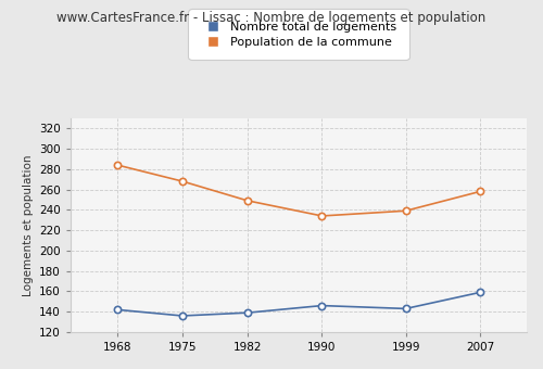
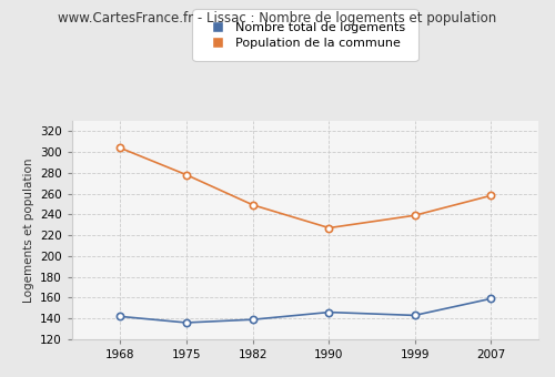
Population de la commune/1968: 284 -> 304
Population de la commune/1975: 268 -> 278
Population de la commune/1990: 234 -> 227
